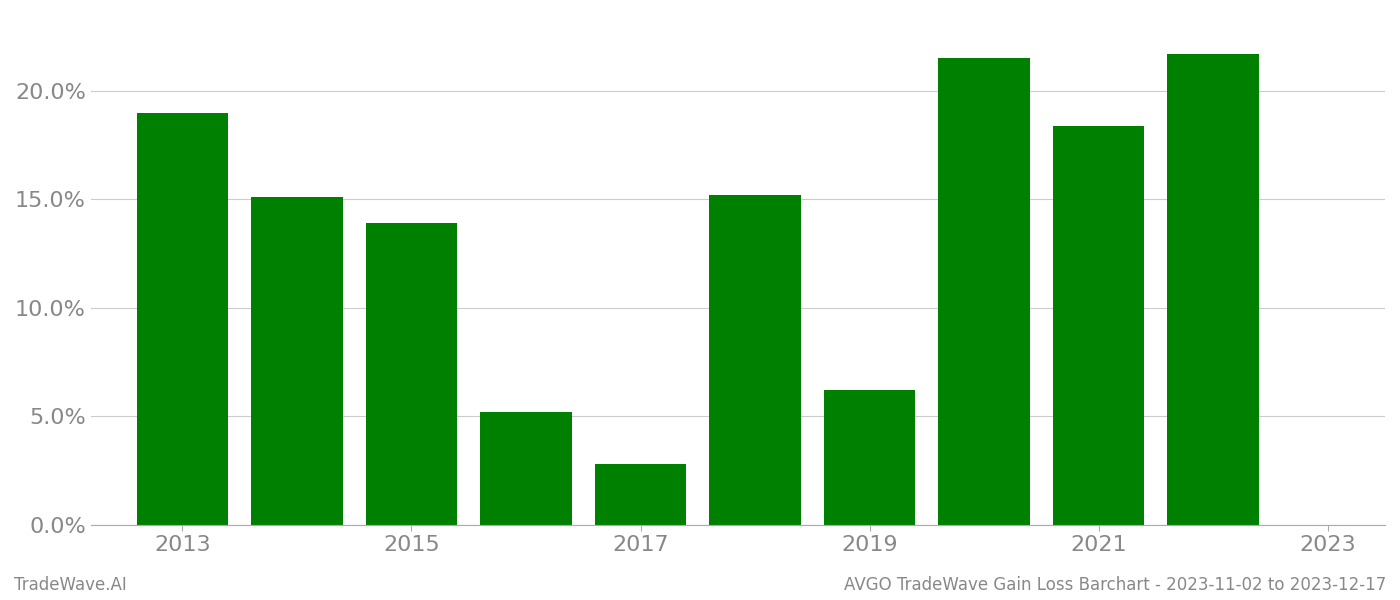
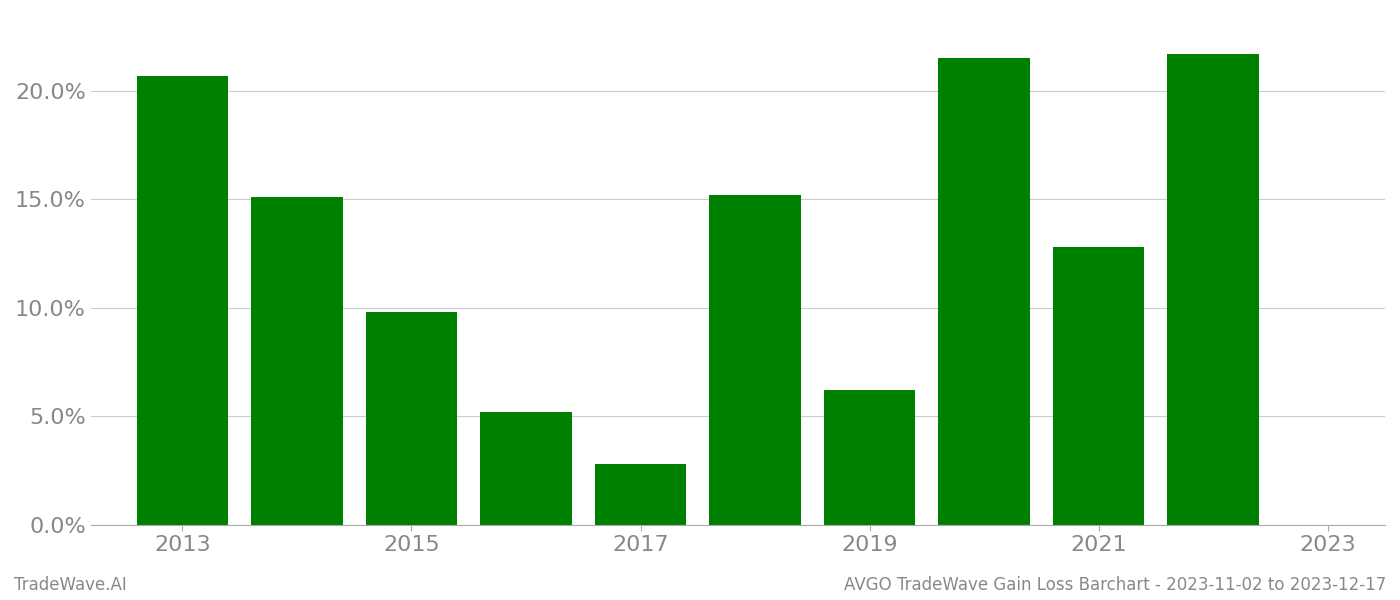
2013: 19.0% -> 20.7%
2015: 13.9% -> 9.8%
2021: 18.4% -> 12.8%
